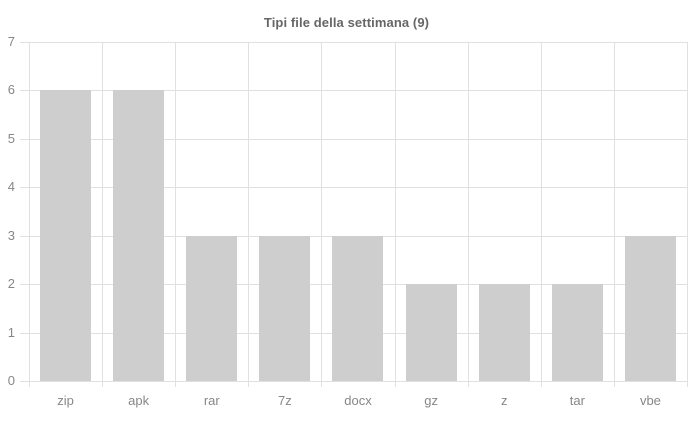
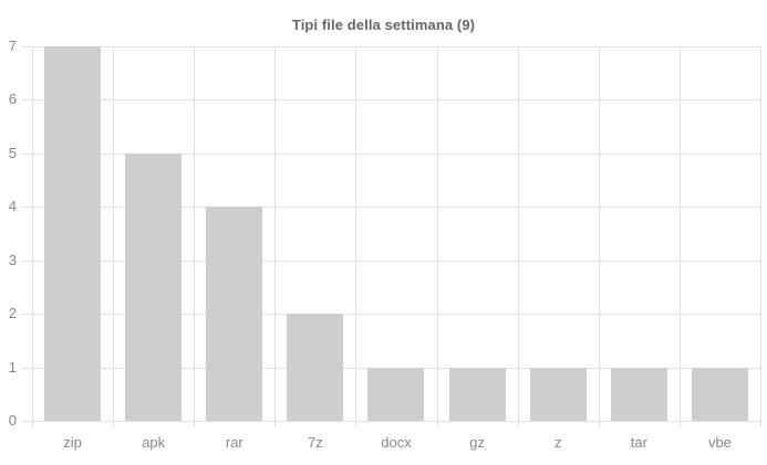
zip: 6 -> 7
apk: 6 -> 5
rar: 3 -> 4
7z: 3 -> 2
docx: 3 -> 1
gz: 2 -> 1
z: 2 -> 1
tar: 2 -> 1
vbe: 3 -> 1
